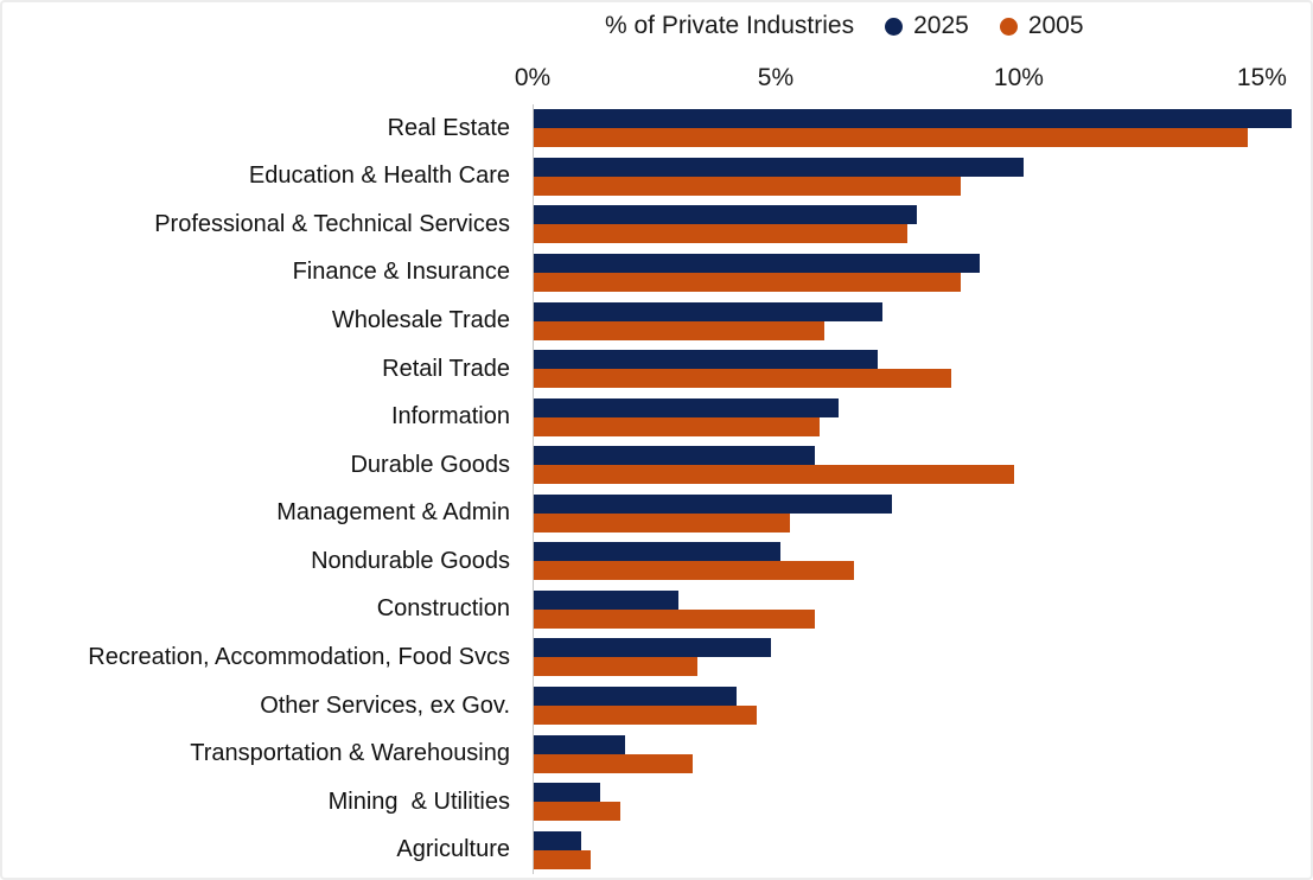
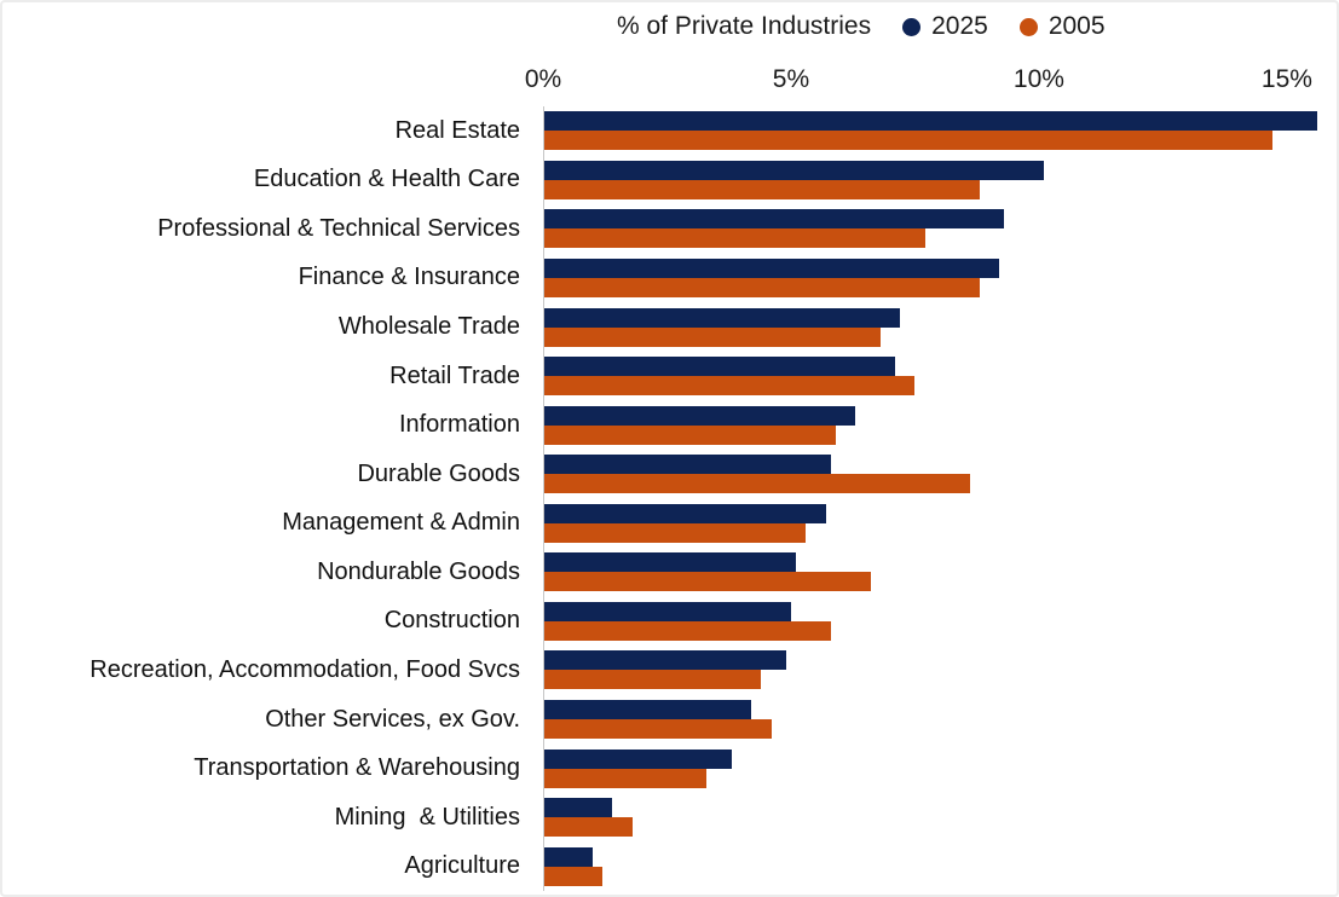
2025/Professional & Technical Services: 7.9% -> 9.3%
2005/Wholesale Trade: 6.0% -> 6.8%
2005/Retail Trade: 8.6% -> 7.5%
2005/Durable Goods: 9.9% -> 8.6%
2025/Management & Admin: 7.4% -> 5.7%
2025/Construction: 3.0% -> 5.0%
2005/Recreation, Accommodation, Food Svcs: 3.4% -> 4.4%
2025/Transportation & Warehousing: 1.9% -> 3.8%
